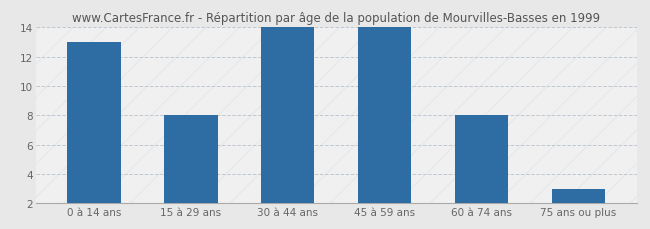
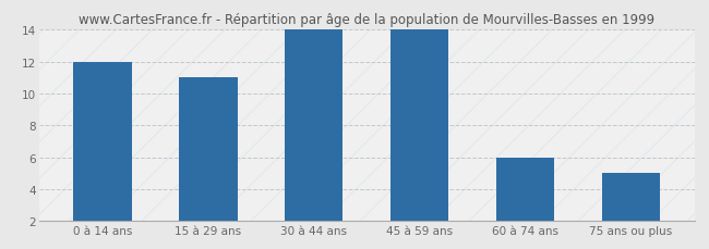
0 à 14 ans: 13 -> 12
15 à 29 ans: 8 -> 11
60 à 74 ans: 8 -> 6
75 ans ou plus: 3 -> 5
